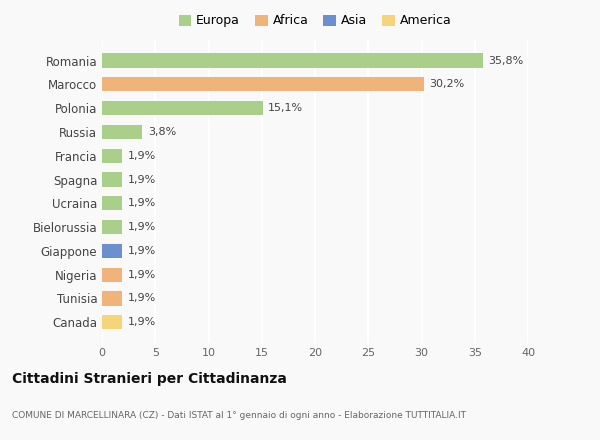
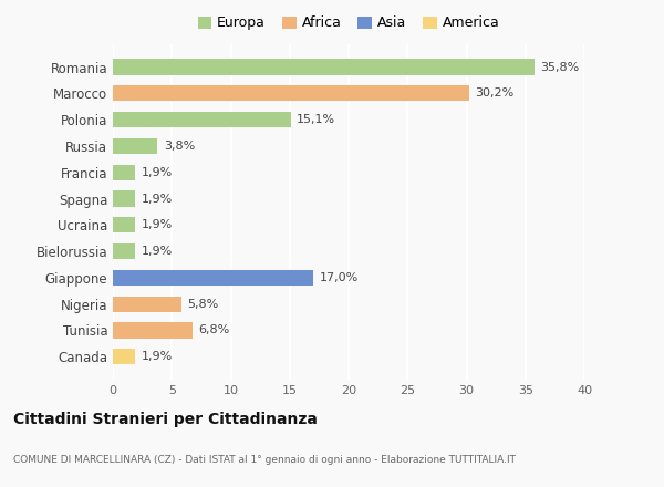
Giappone: 1,9% -> 17,0%
Nigeria: 1,9% -> 5,8%
Tunisia: 1,9% -> 6,8%
